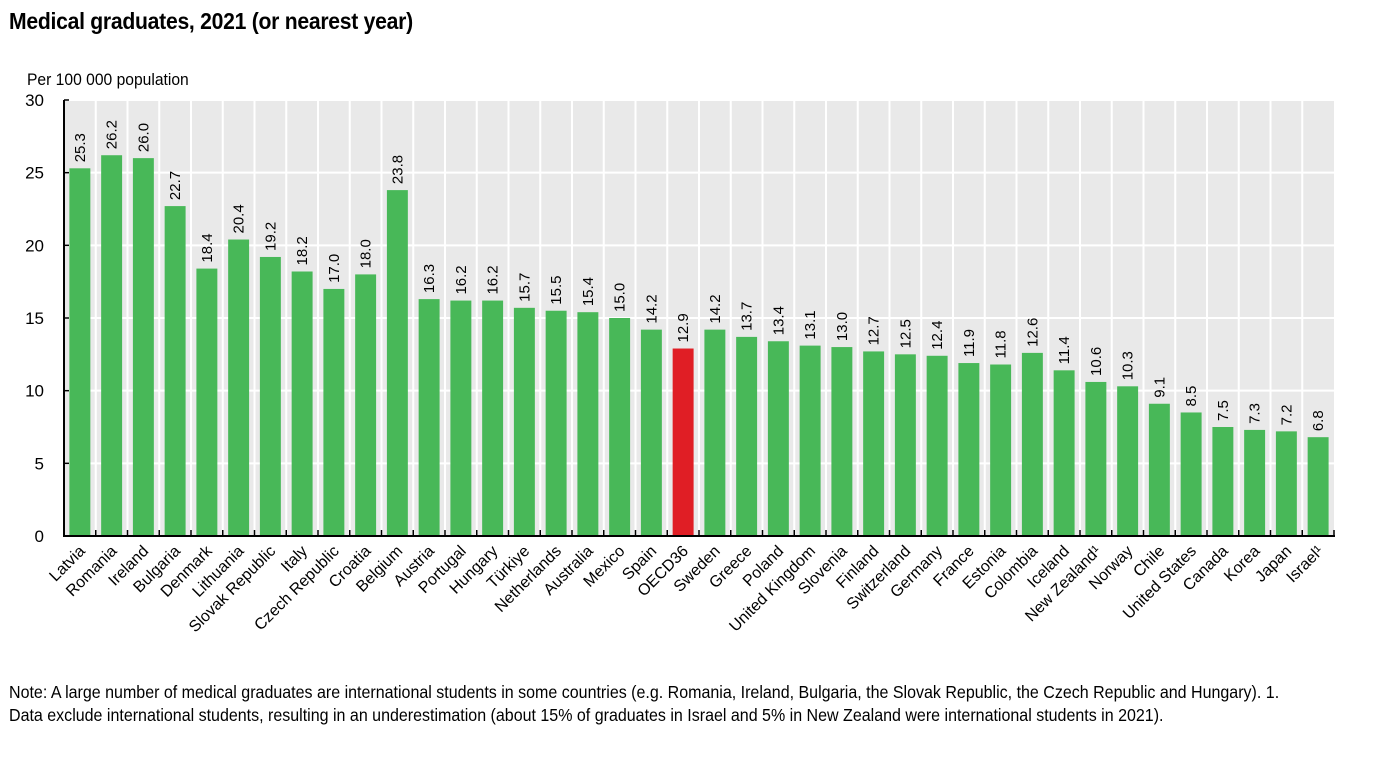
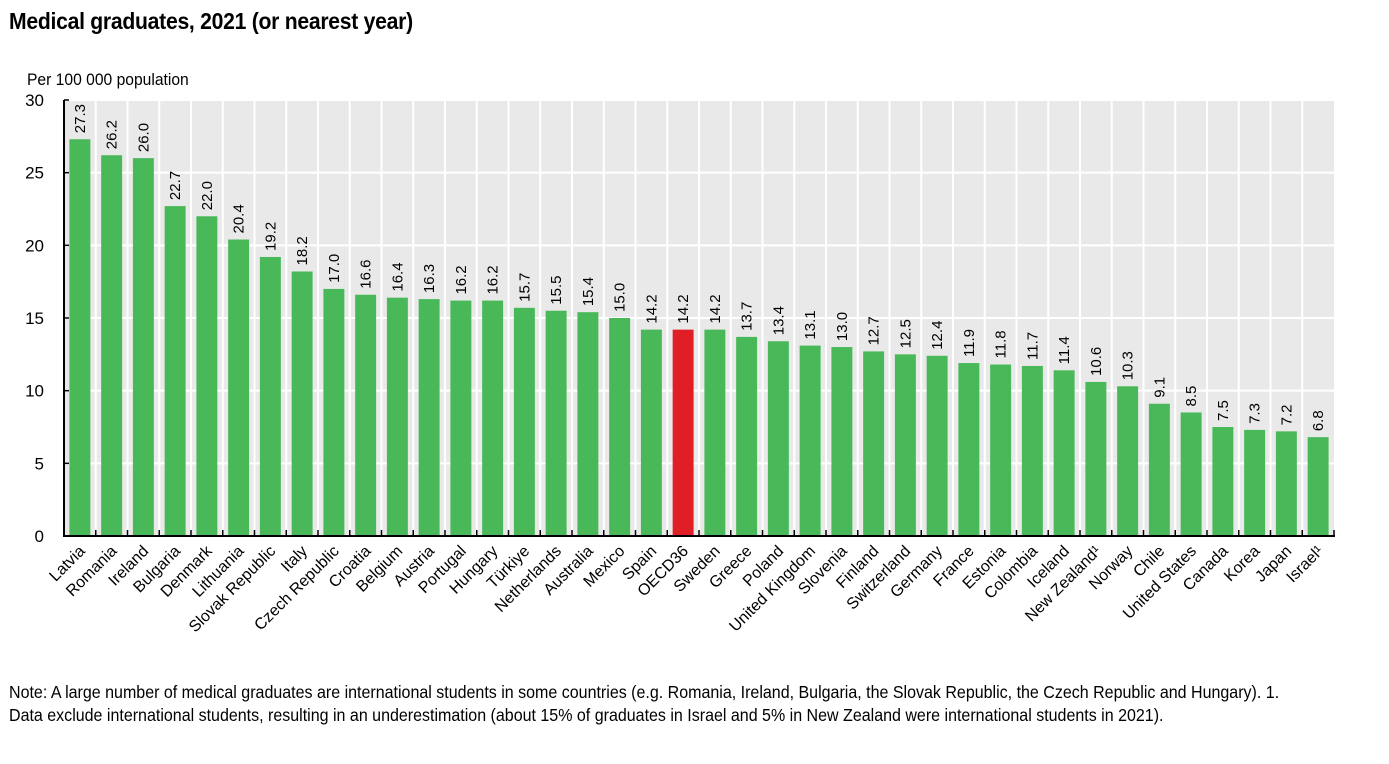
Latvia: 25.3 -> 27.3
Denmark: 18.4 -> 22.0
Croatia: 18.0 -> 16.6
Belgium: 23.8 -> 16.4
OECD36: 12.9 -> 14.2
Colombia: 12.6 -> 11.7
